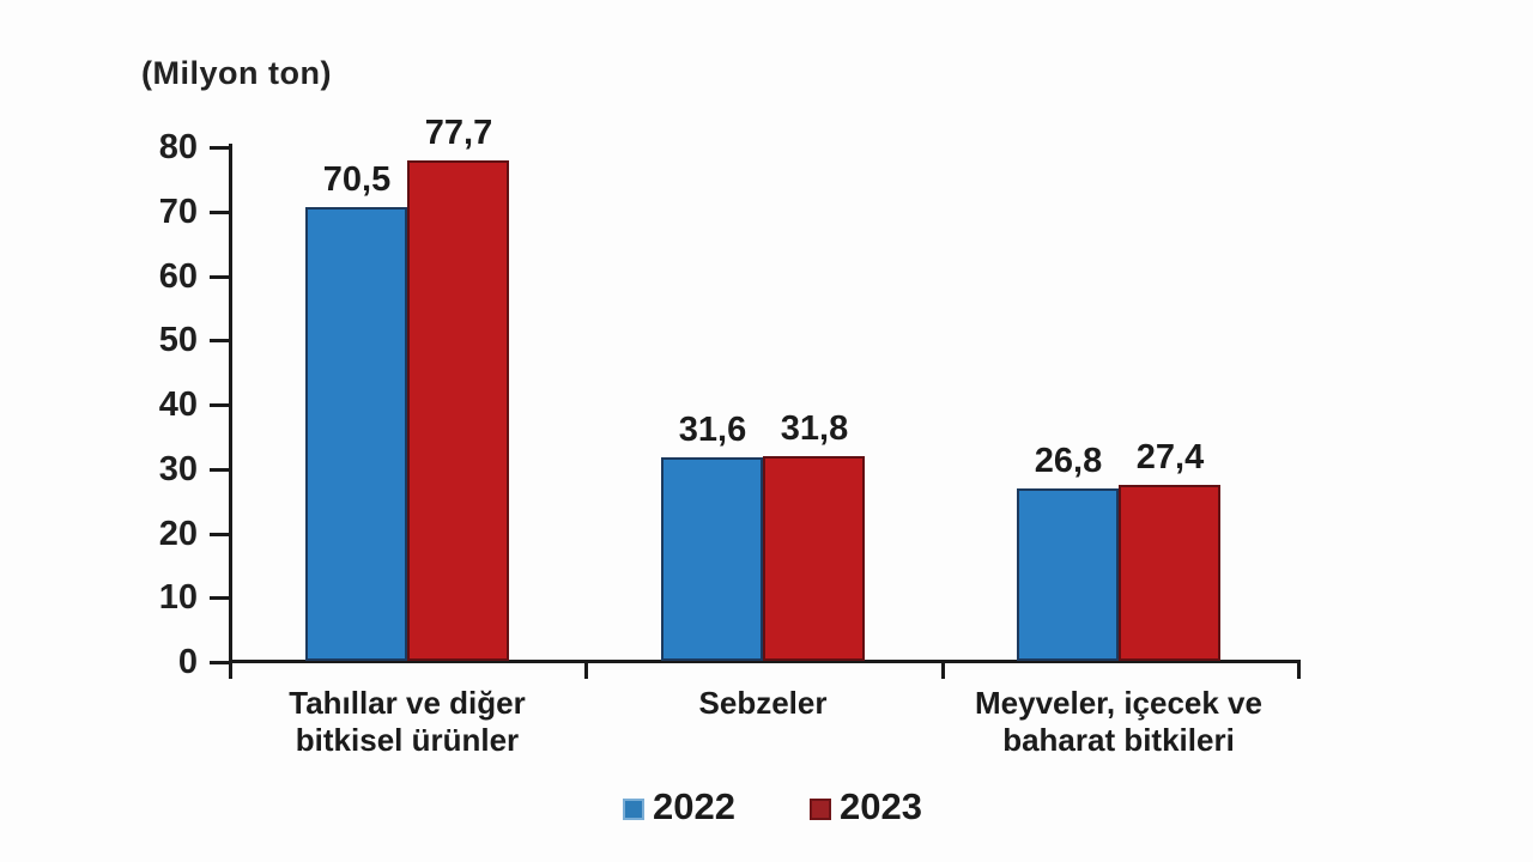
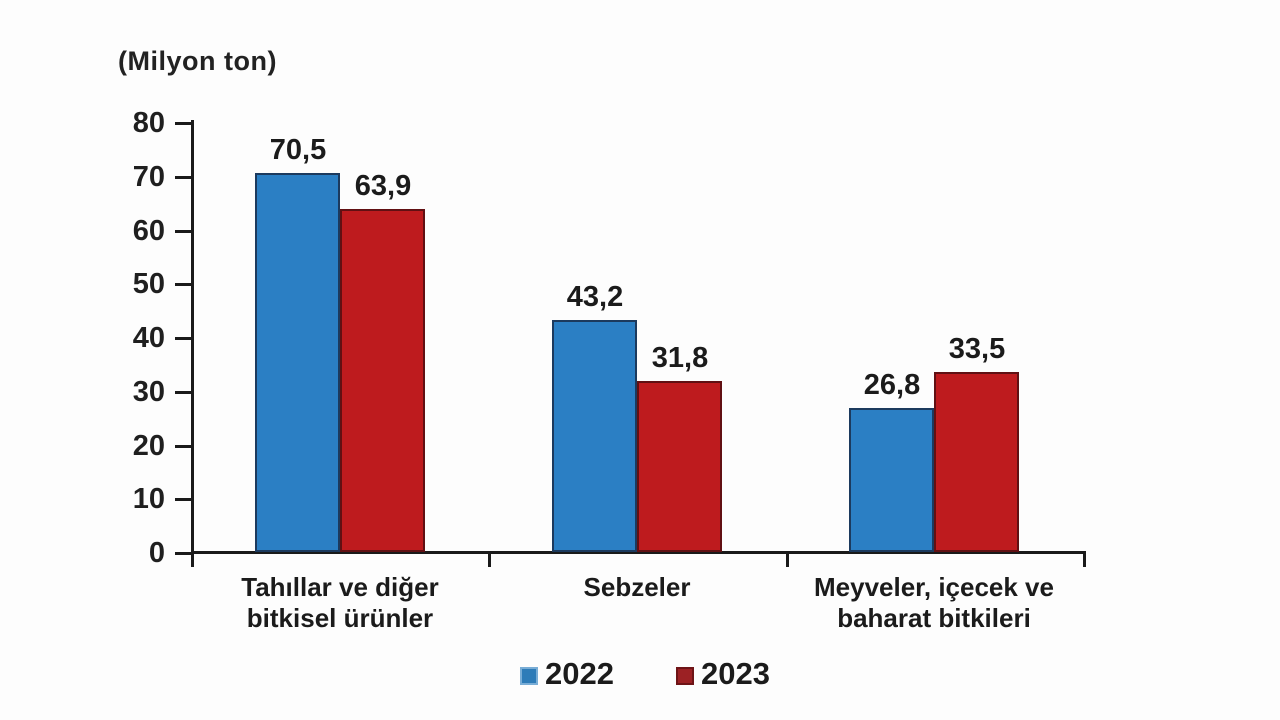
2023/Tahıllar ve diğer bitkisel ürünler: 77,7 -> 63,9
2022/Sebzeler: 31,6 -> 43,2
2023/Meyveler, içecek ve baharat bitkileri: 27,4 -> 33,5
